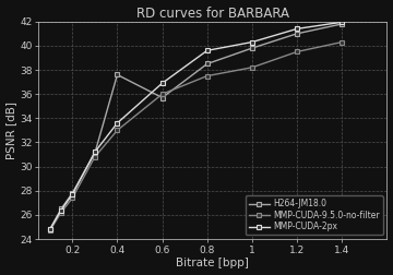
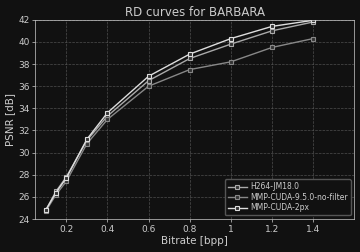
H264-JM18.0/0.4: 37.6 -> 33.3
H264-JM18.0/0.6: 35.7 -> 36.5
MMP-CUDA-2px/0.8: 39.6 -> 38.9
